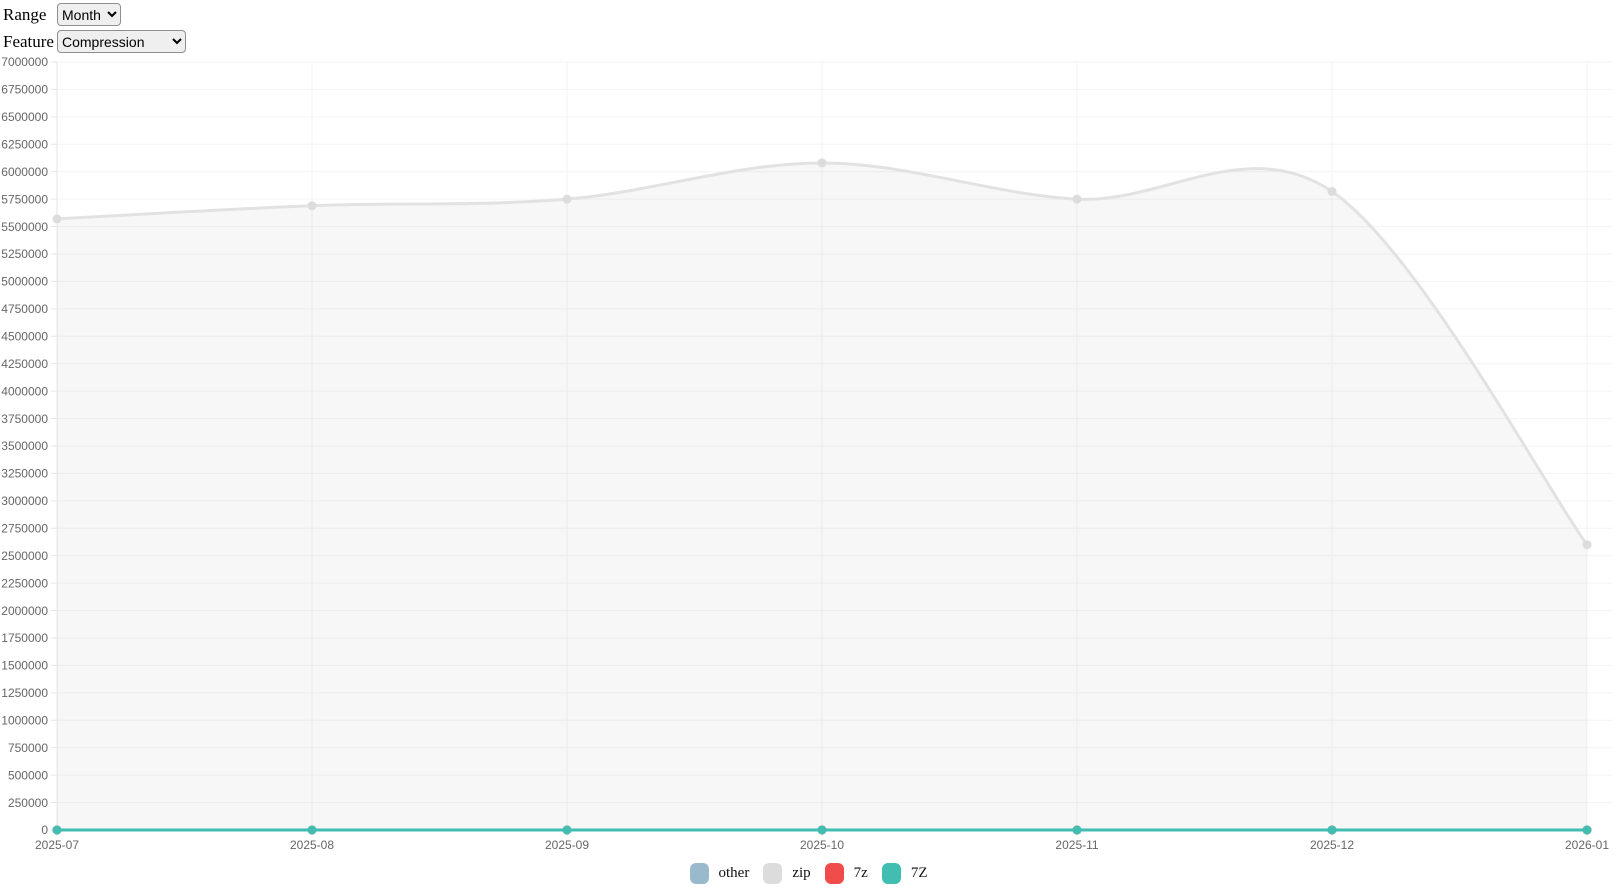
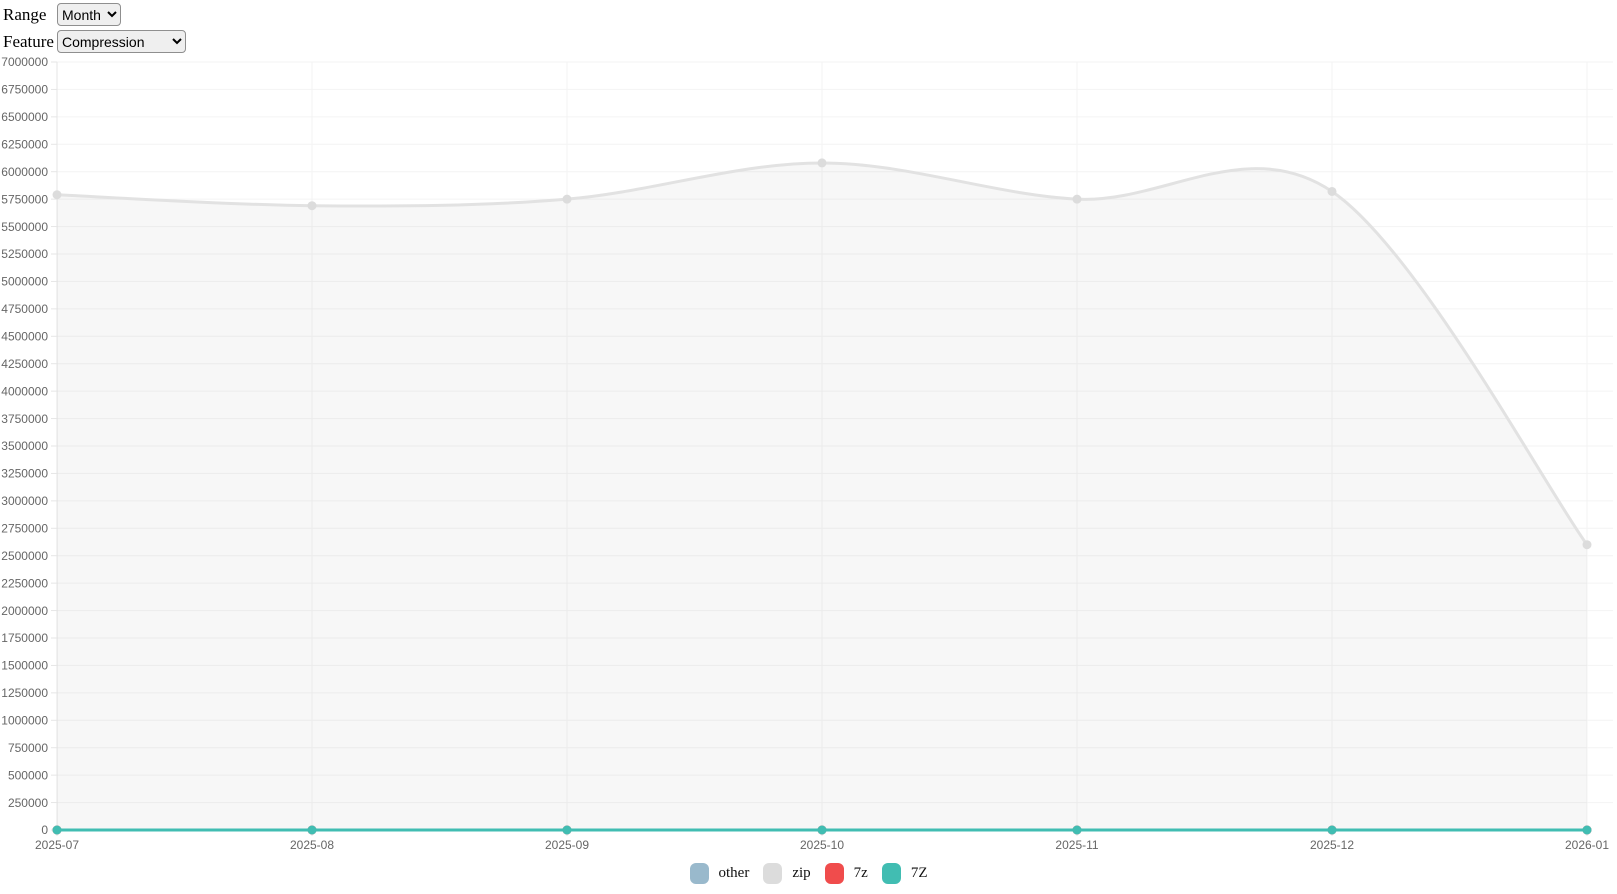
zip/2025-07: 5570000 -> 5790000
